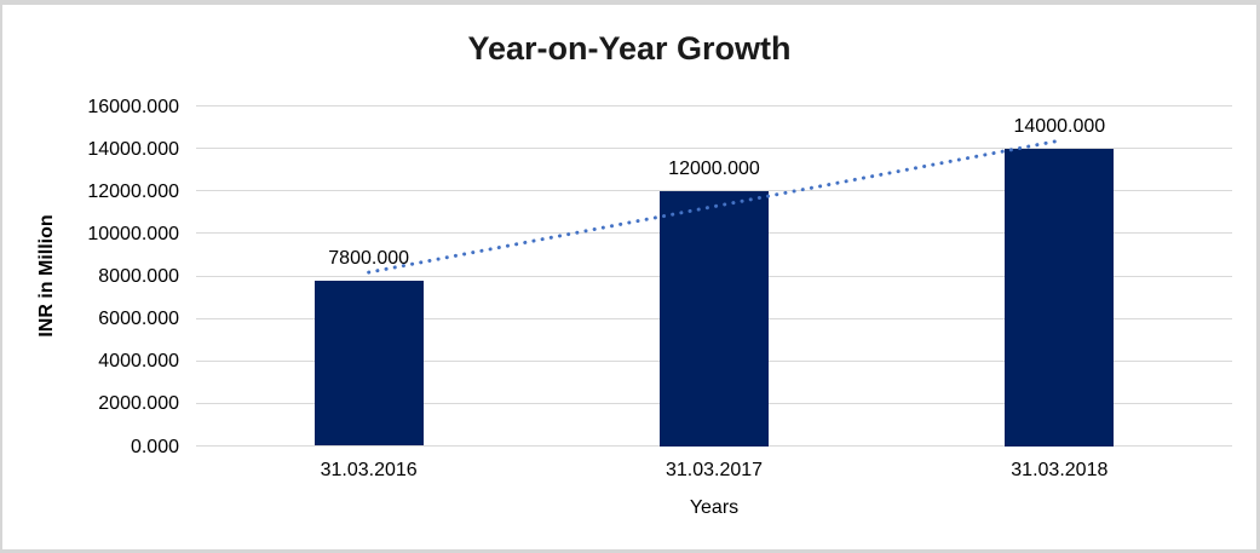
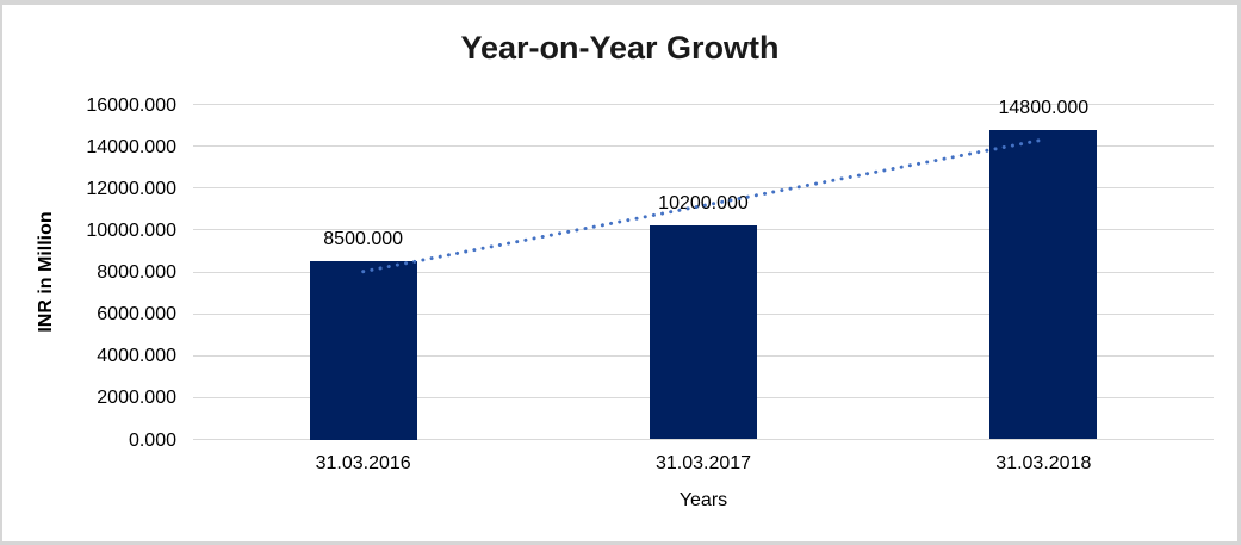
31.03.2016: 7800.000 -> 8500.000
31.03.2017: 12000.000 -> 10200.000
31.03.2018: 14000.000 -> 14800.000
